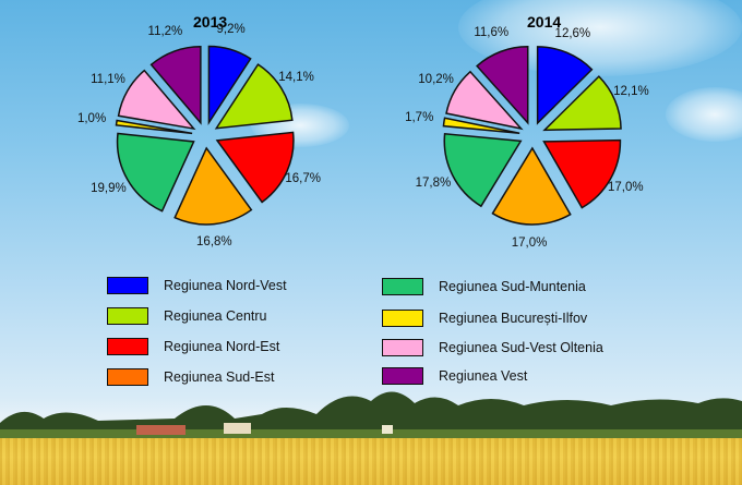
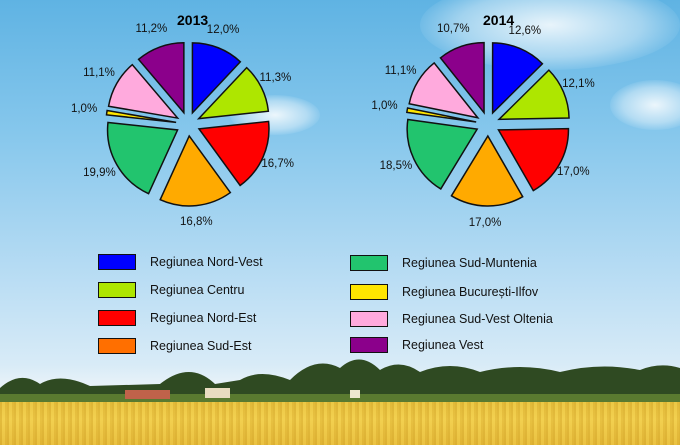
2013/Regiunea Nord-Vest: 9,2% -> 12,0%
2013/Regiunea Centru: 14,1% -> 11,3%
2014/Regiunea Sud-Muntenia: 17,8% -> 18,5%
2014/Regiunea București-Ilfov: 1,7% -> 1,0%
2014/Regiunea Sud-Vest Oltenia: 10,2% -> 11,1%
2014/Regiunea Vest: 11,6% -> 10,7%
